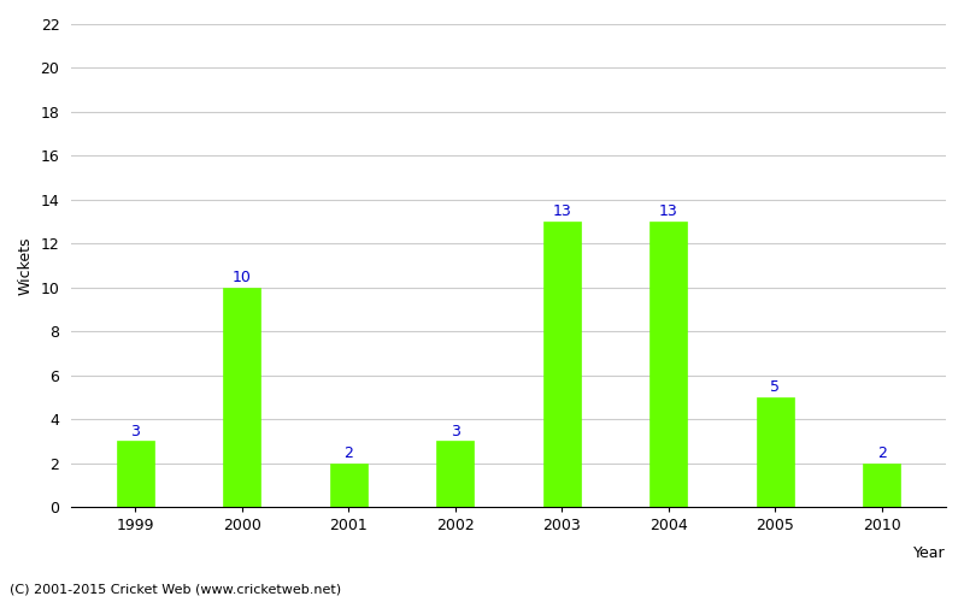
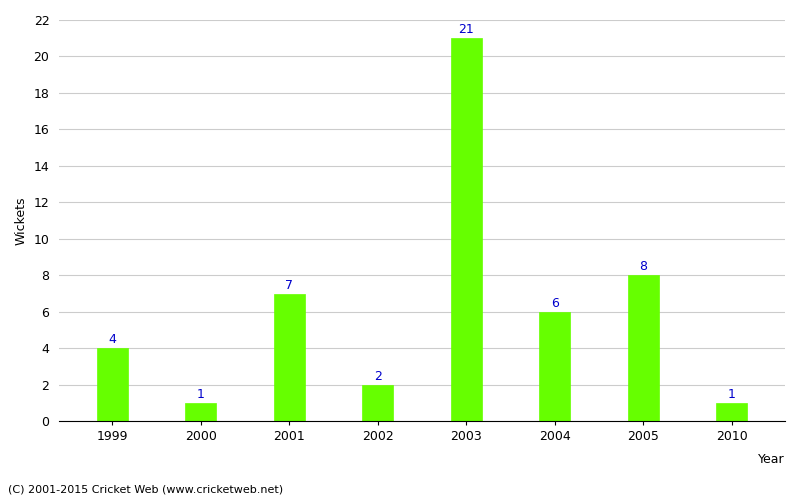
1999: 3 -> 4
2000: 10 -> 1
2001: 2 -> 7
2002: 3 -> 2
2003: 13 -> 21
2004: 13 -> 6
2005: 5 -> 8
2010: 2 -> 1
